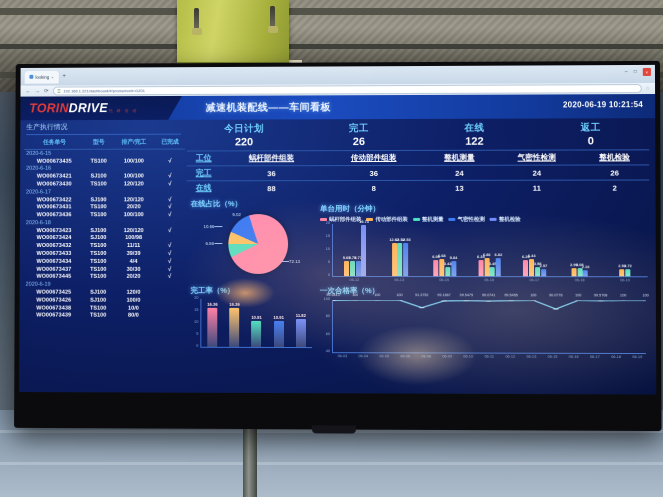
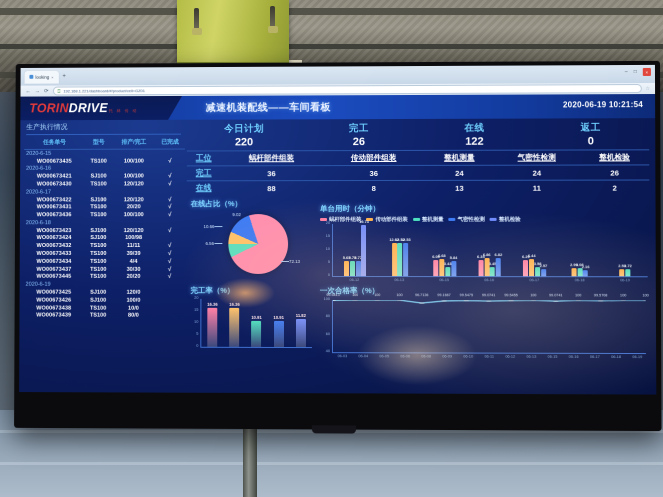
一次合格率（%）/06-08: 91.3752 -> 96.7136
一次合格率（%）/06-15: 90.0778 -> 99.0741
